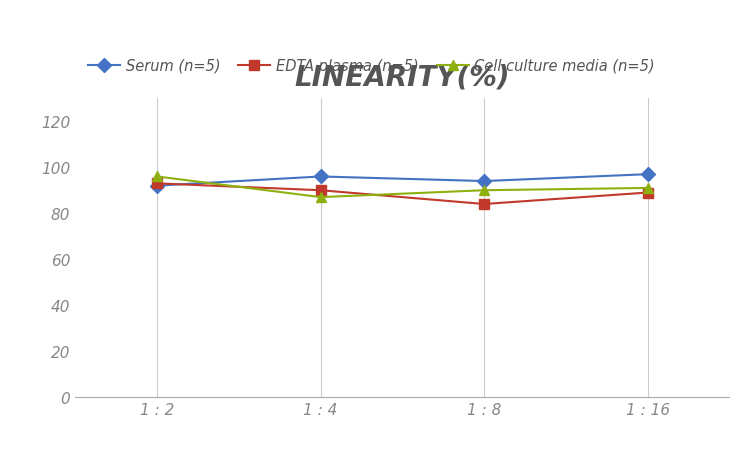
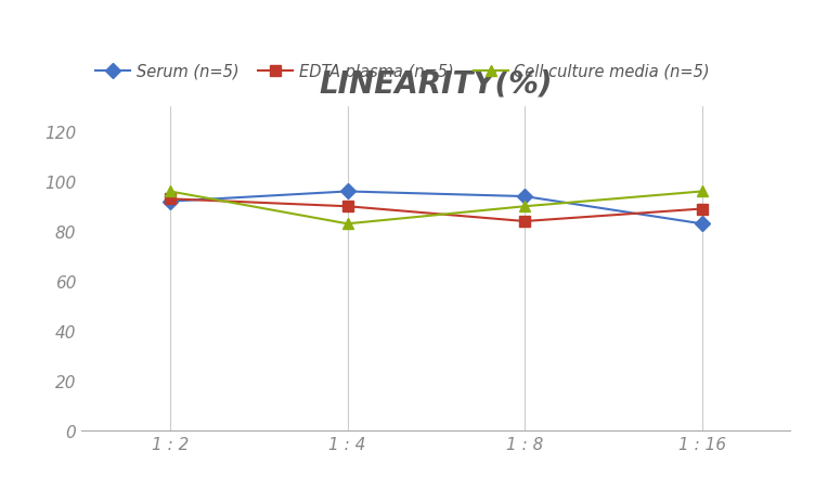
Cell culture media (n=5)/1 : 4: 87 -> 83
Serum (n=5)/1 : 16: 97 -> 83
Cell culture media (n=5)/1 : 16: 91 -> 96
